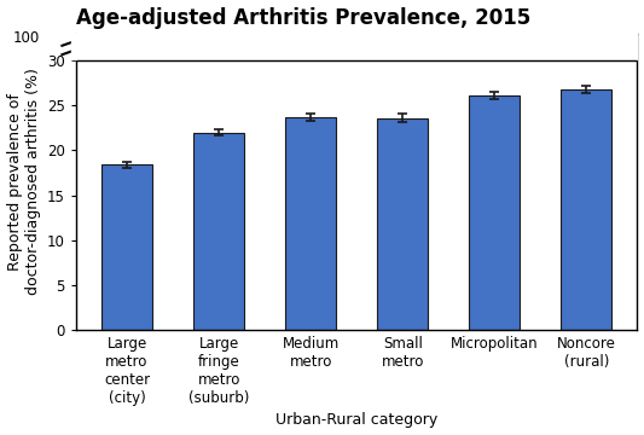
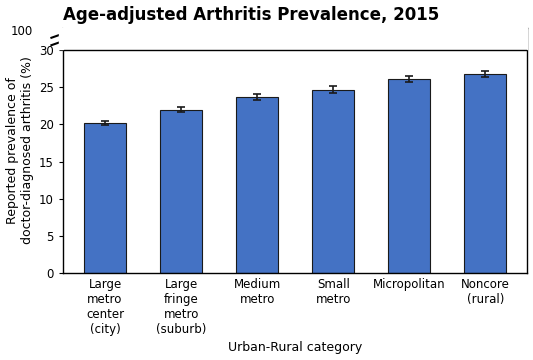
Large metro center (city): 18.4 -> 20.2
Small metro: 23.6 -> 24.7
